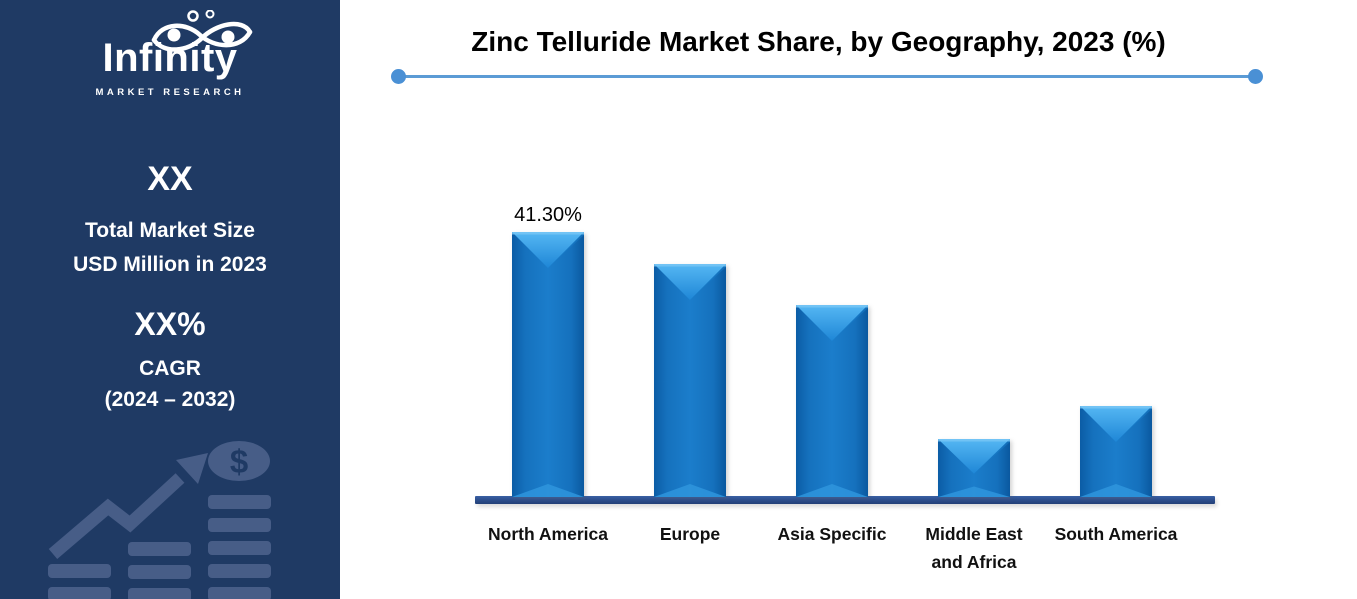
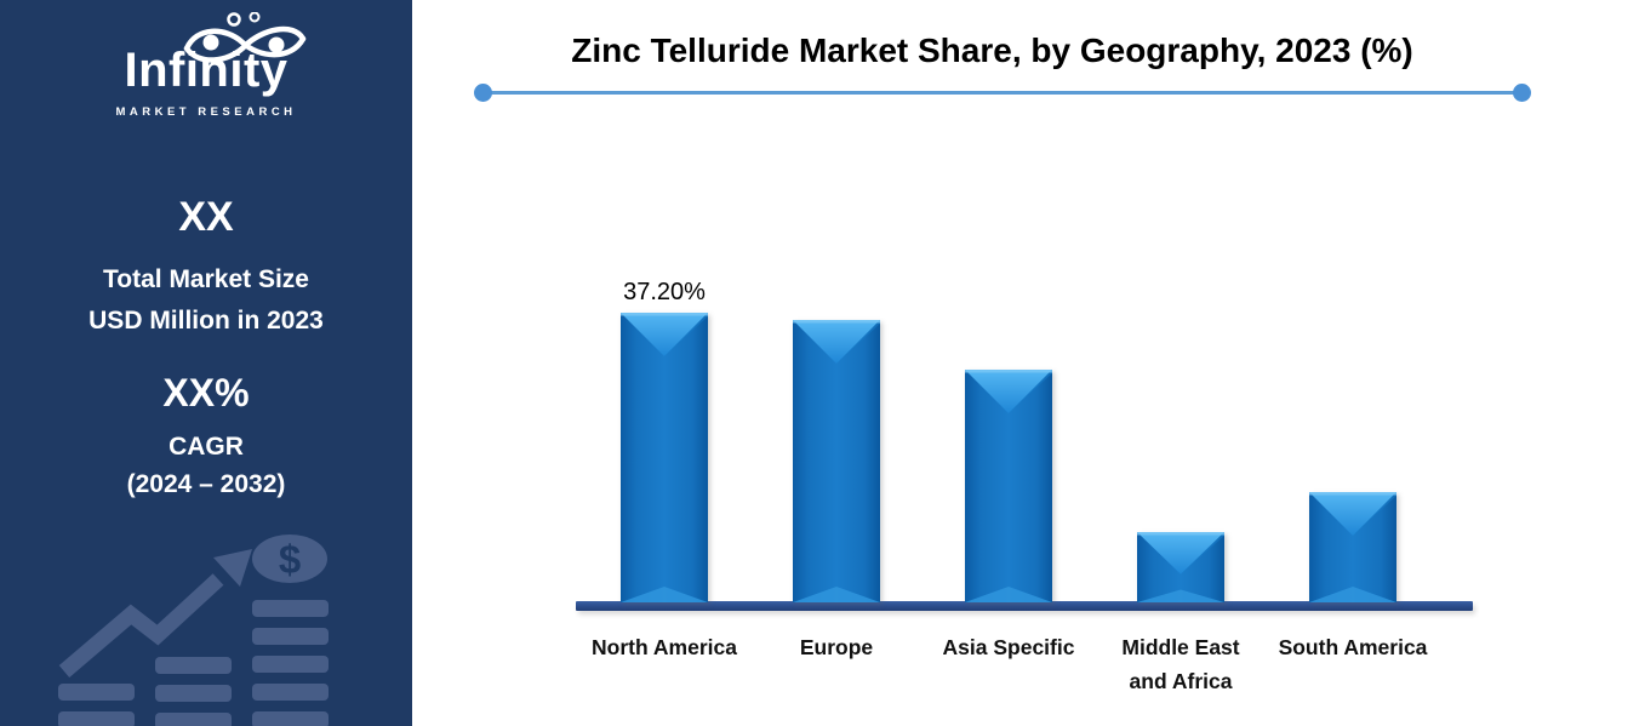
North America: 41.30% -> 37.20%
